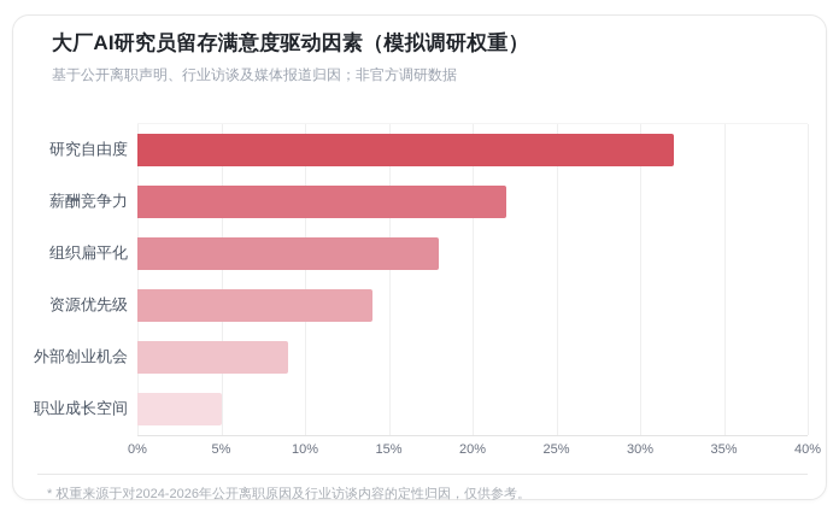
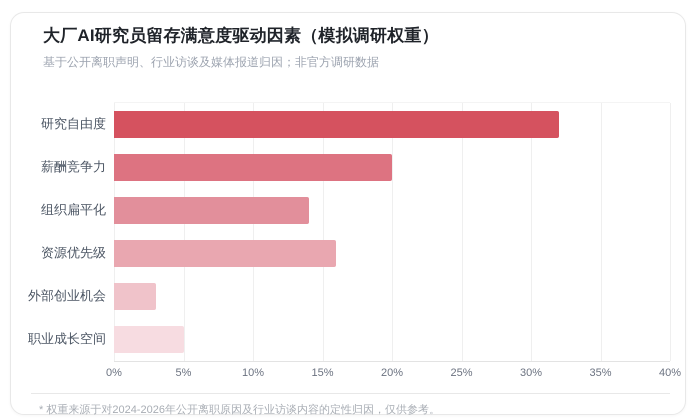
薪酬竞争力: 22% -> 20%
组织扁平化: 18% -> 14%
资源优先级: 14% -> 16%
外部创业机会: 9% -> 3%
